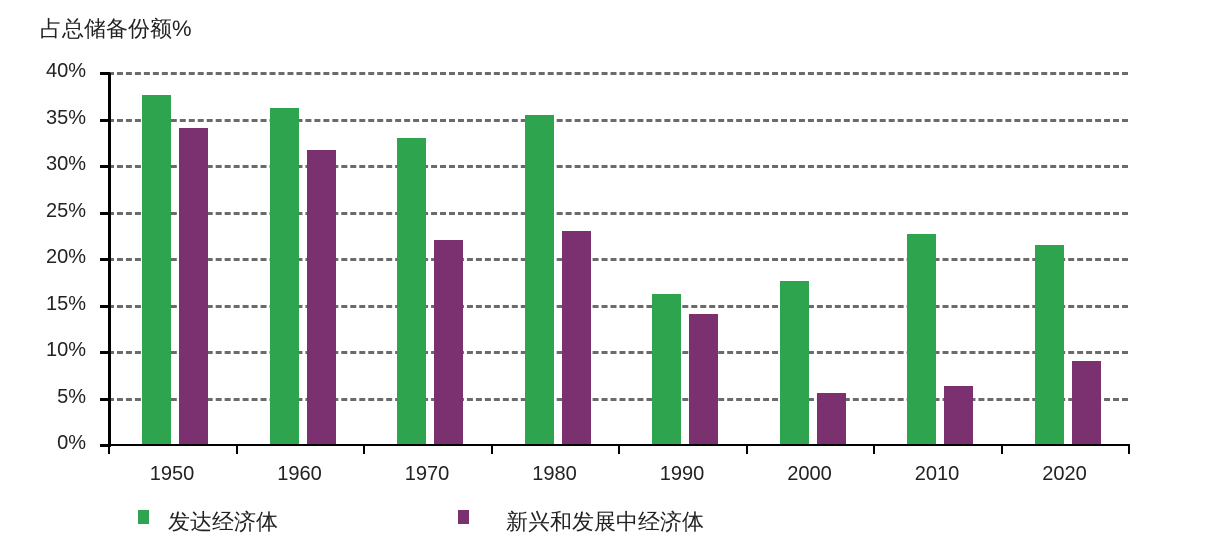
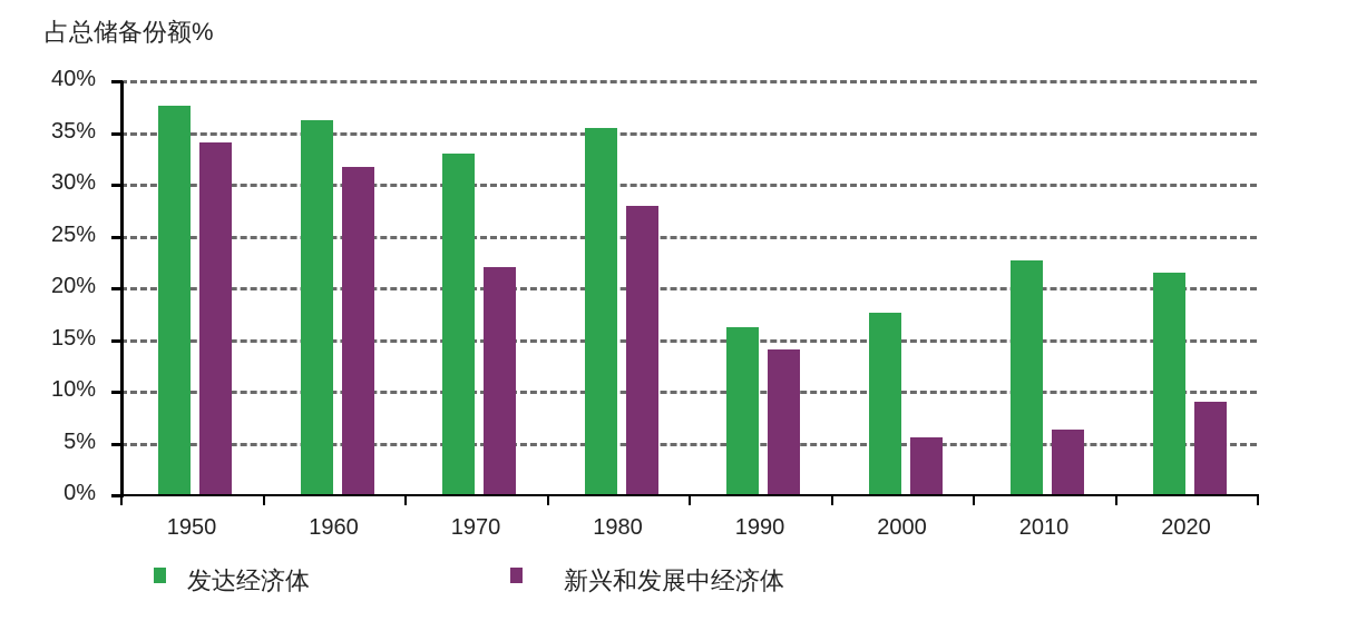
新兴和发展中经济体/1980: 23% -> 28%
